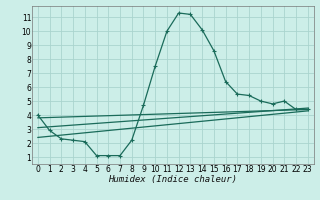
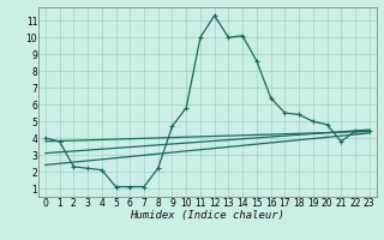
1: 2.9 -> 3.8
10: 7.5 -> 5.8
13: 11.2 -> 10.0
21: 5.0 -> 3.8
